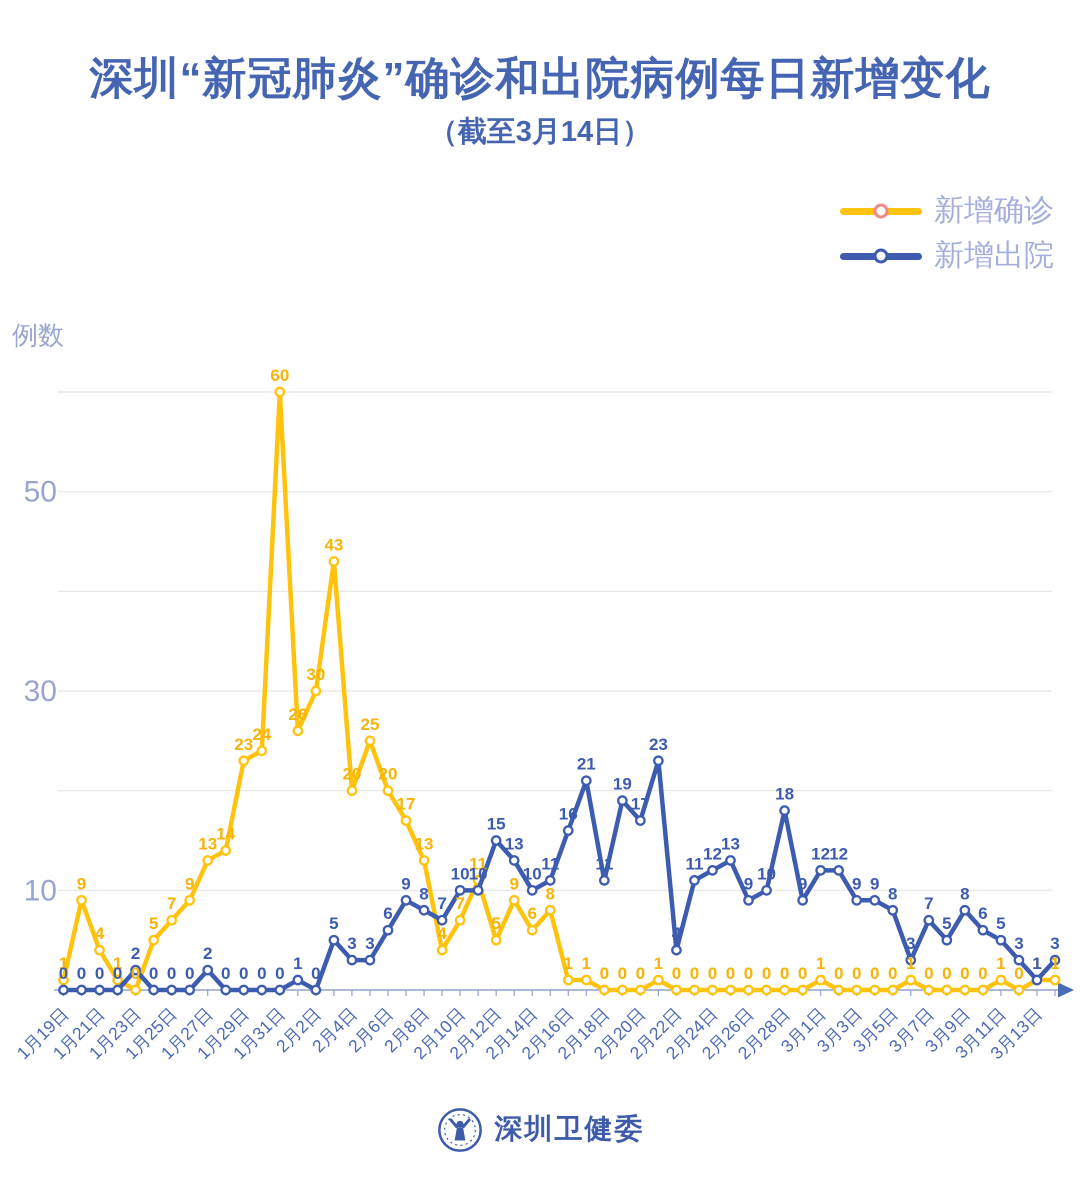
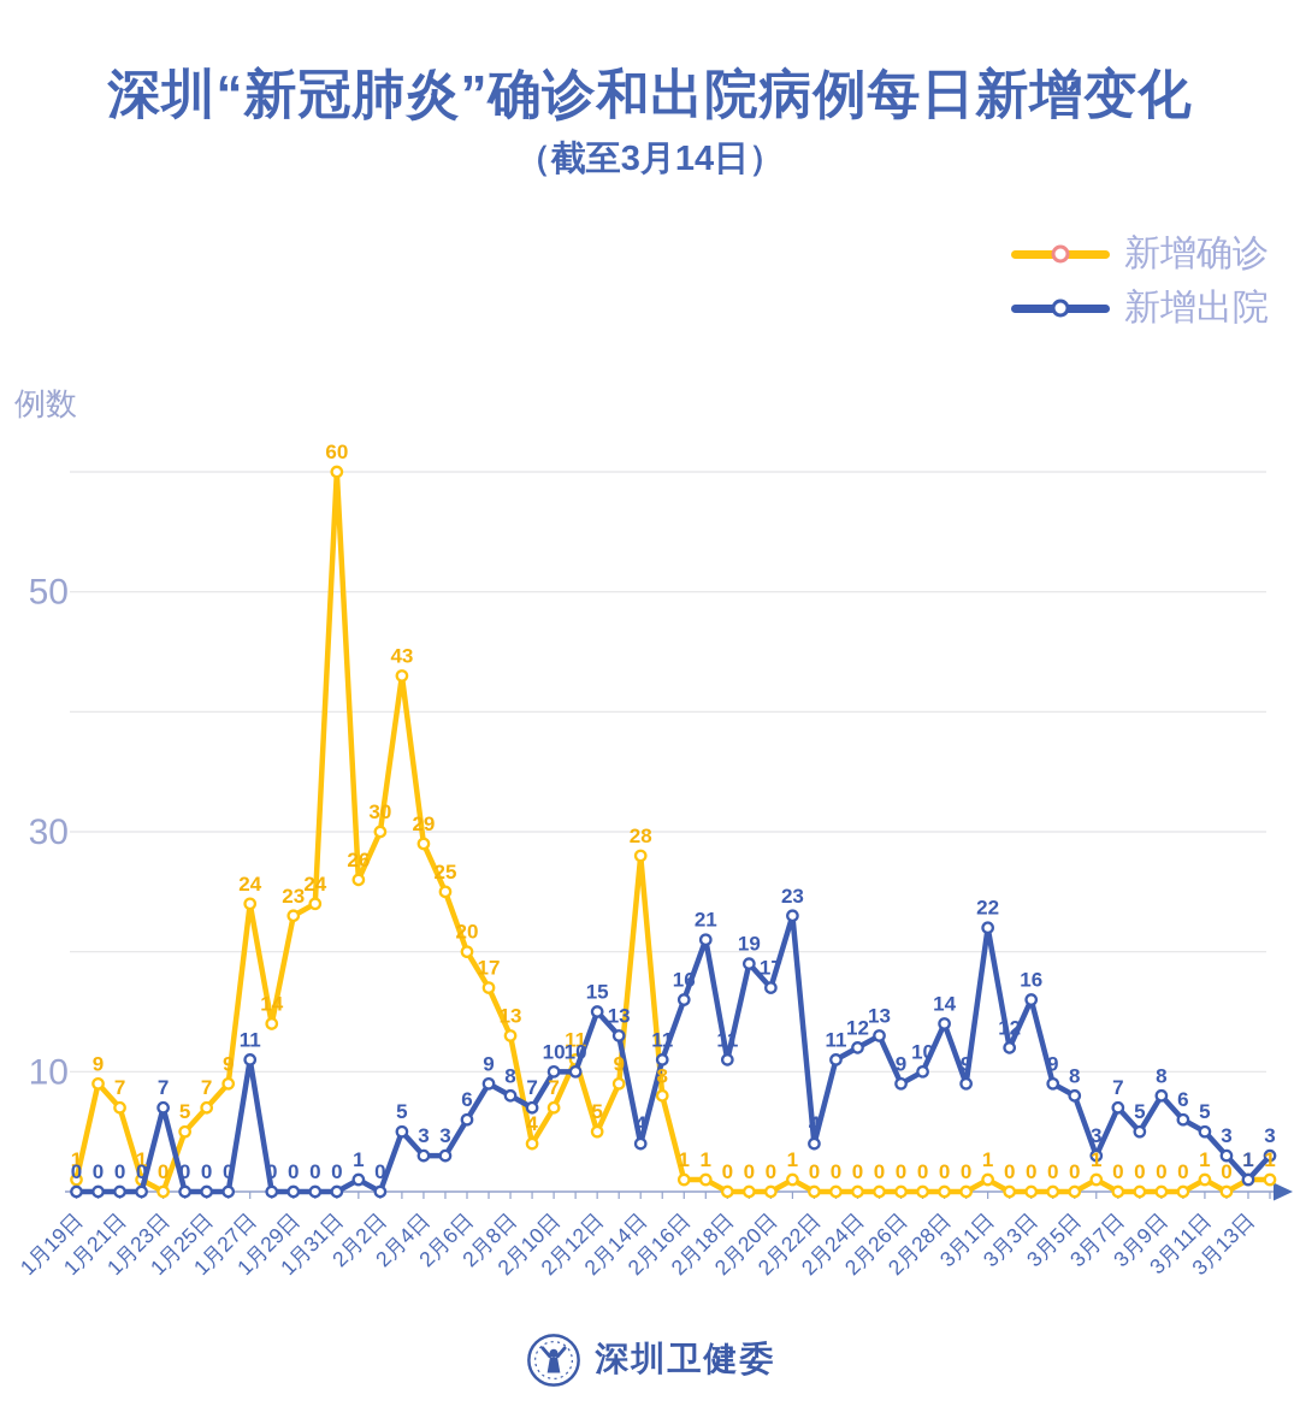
新增确诊/1月21日: 4 -> 7
新增出院/1月23日: 2 -> 7
新增确诊/1月27日: 13 -> 24
新增出院/1月27日: 2 -> 11
新增确诊/2月4日: 20 -> 29
新增确诊/2月14日: 6 -> 28
新增出院/2月14日: 10 -> 4
新增出院/2月28日: 18 -> 14
新增出院/3月1日: 12 -> 22
新增出院/3月3日: 9 -> 16
